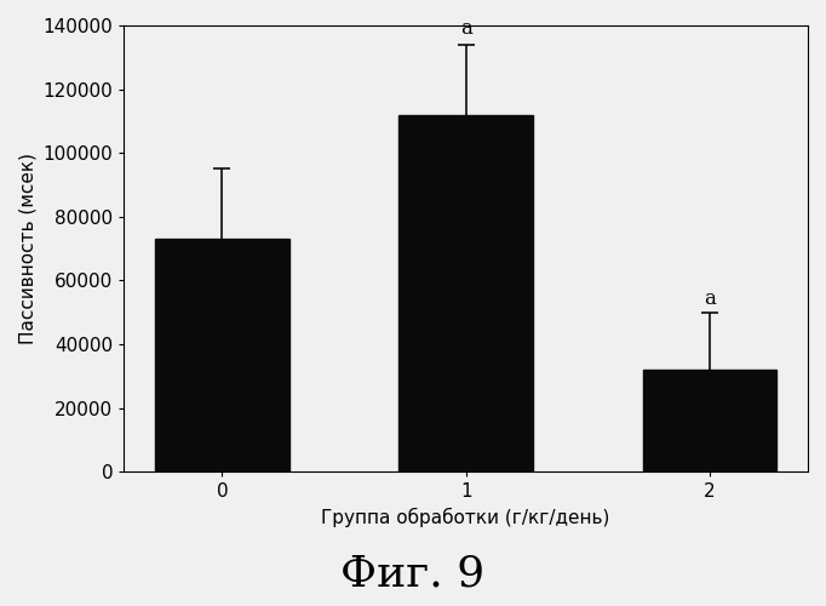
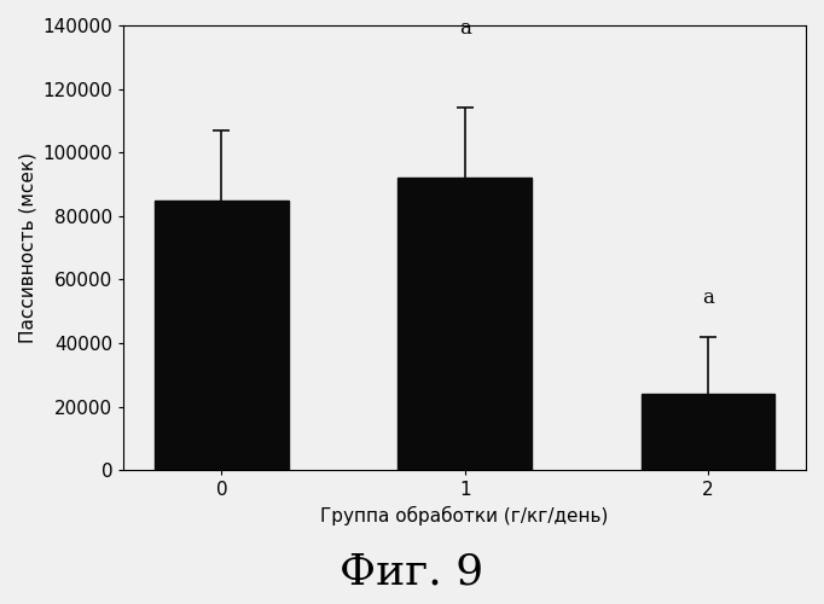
0: 73000 -> 85000
1: 112000 -> 92000
2: 32000 -> 24000
